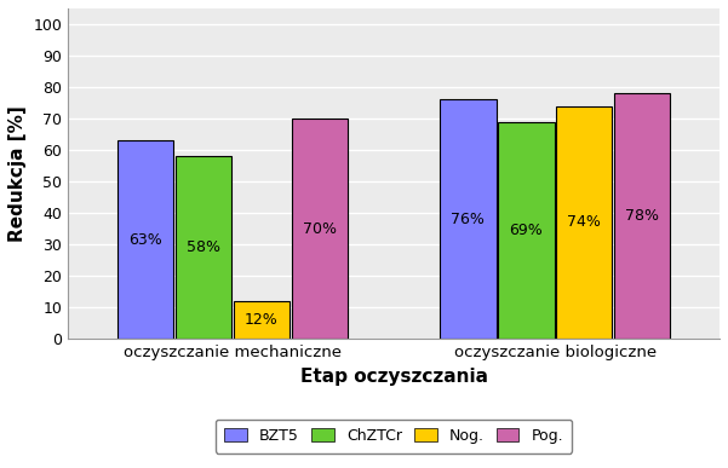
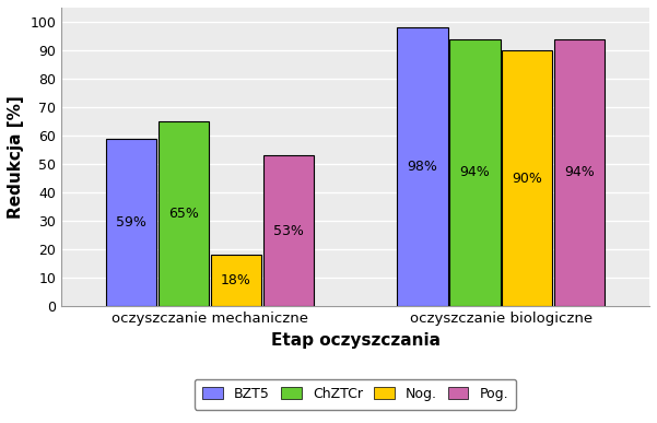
BZT5/oczyszczanie mechaniczne: 63% -> 59%
ChZTCr/oczyszczanie mechaniczne: 58% -> 65%
Nog./oczyszczanie mechaniczne: 12% -> 18%
Pog./oczyszczanie mechaniczne: 70% -> 53%
BZT5/oczyszczanie biologiczne: 76% -> 98%
ChZTCr/oczyszczanie biologiczne: 69% -> 94%
Nog./oczyszczanie biologiczne: 74% -> 90%
Pog./oczyszczanie biologiczne: 78% -> 94%
